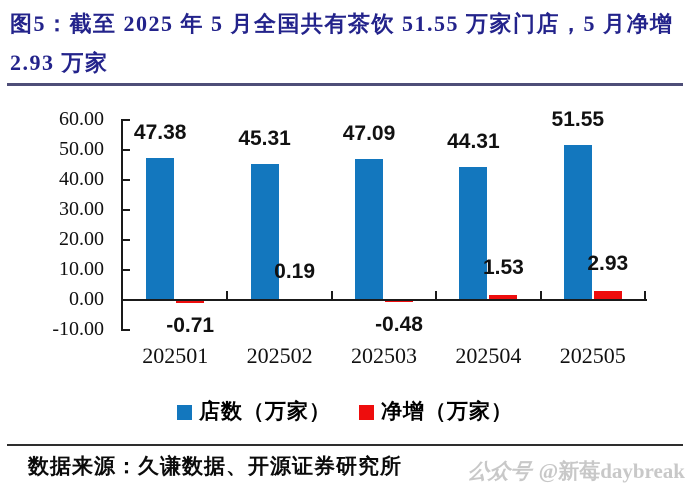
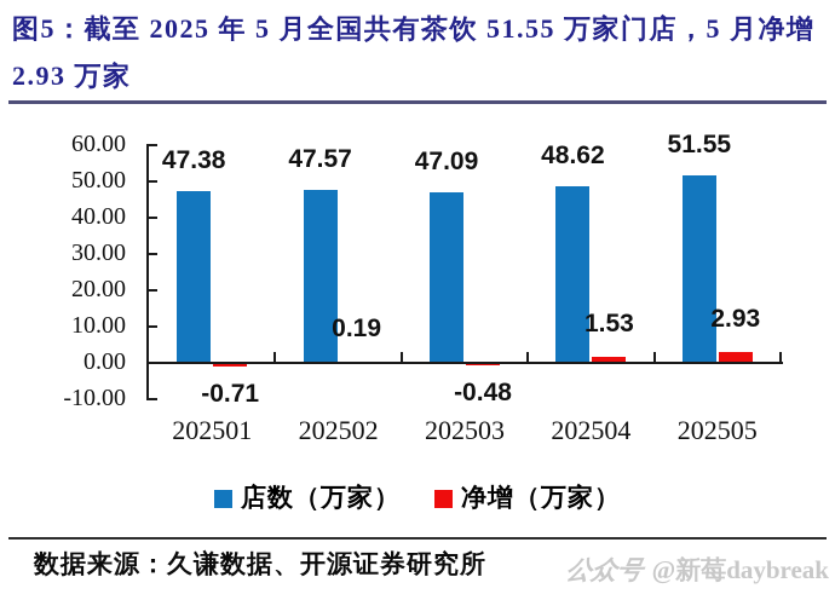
店数（万家）/202502: 45.31 -> 47.57
店数（万家）/202504: 44.31 -> 48.62
